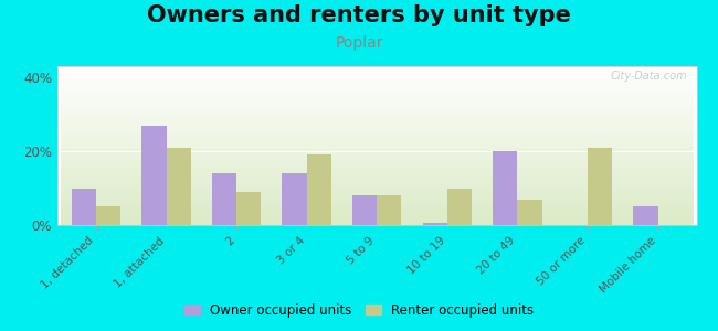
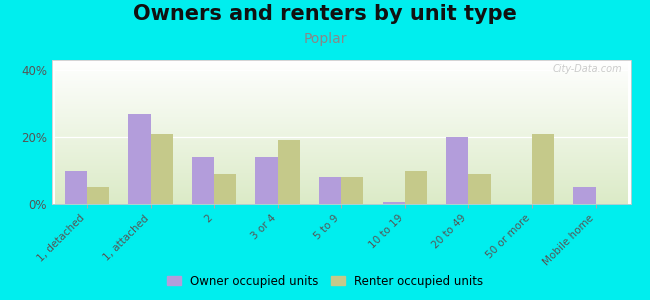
Renter occupied units/20 to 49: 7% -> 9%
